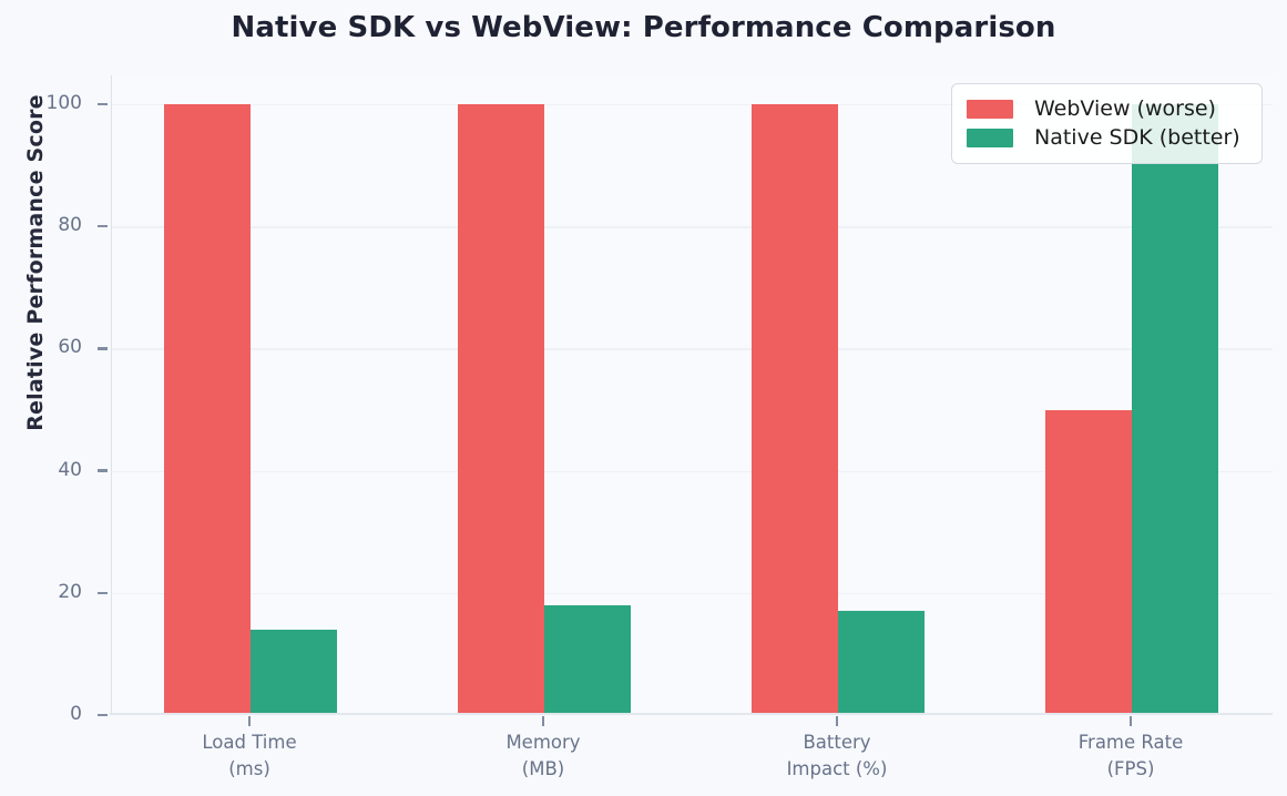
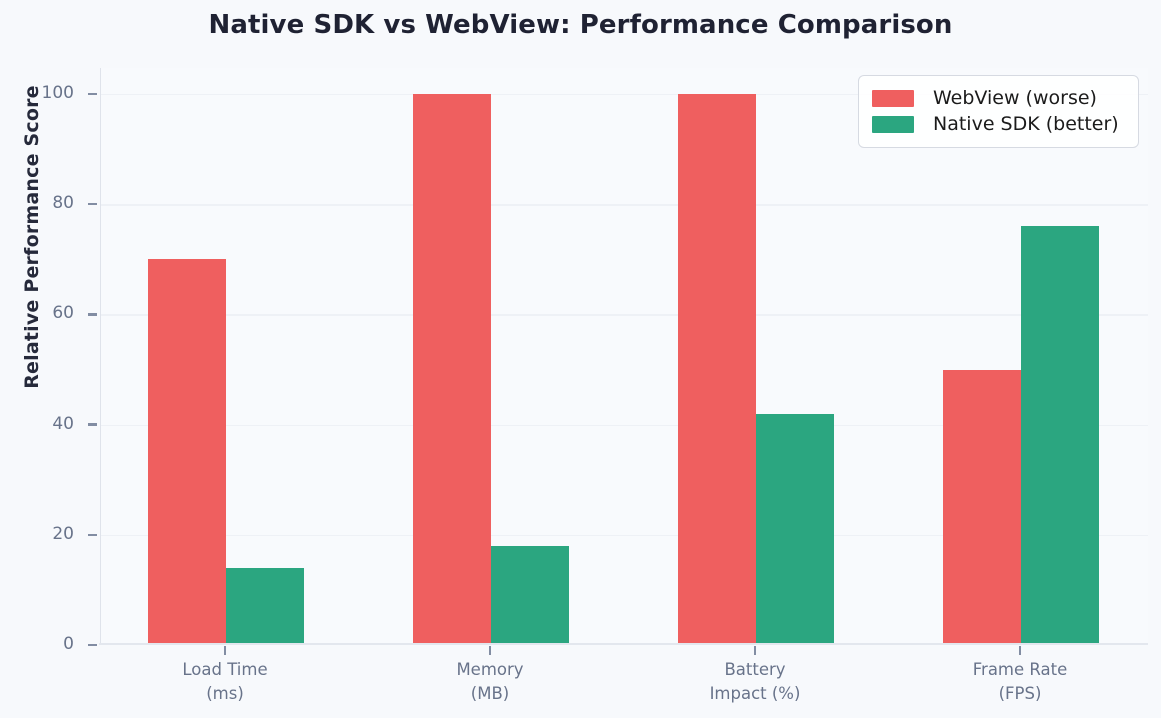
WebView (worse)/Load Time (ms): 100 -> 70
Native SDK (better)/Battery Impact (%): 17 -> 42
Native SDK (better)/Frame Rate (FPS): 100 -> 76
